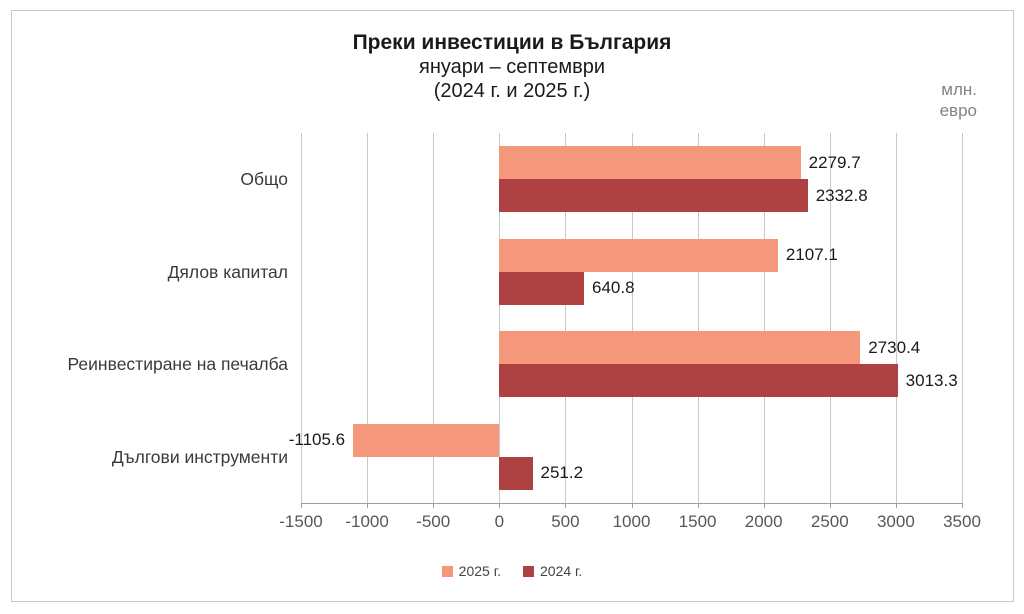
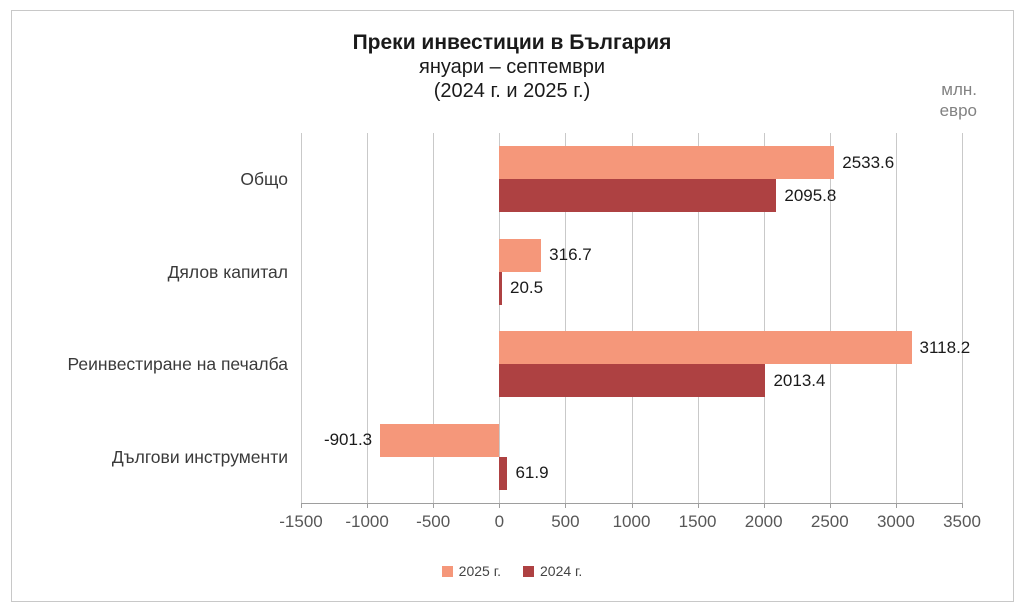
2025 г./Общо: 2279.7 -> 2533.6
2024 г./Общо: 2332.8 -> 2095.8
2025 г./Дялов капитал: 2107.1 -> 316.7
2024 г./Дялов капитал: 640.8 -> 20.5
2025 г./Реинвестиране на печалба: 2730.4 -> 3118.2
2024 г./Реинвестиране на печалба: 3013.3 -> 2013.4
2025 г./Дългови инструменти: -1105.6 -> -901.3
2024 г./Дългови инструменти: 251.2 -> 61.9
